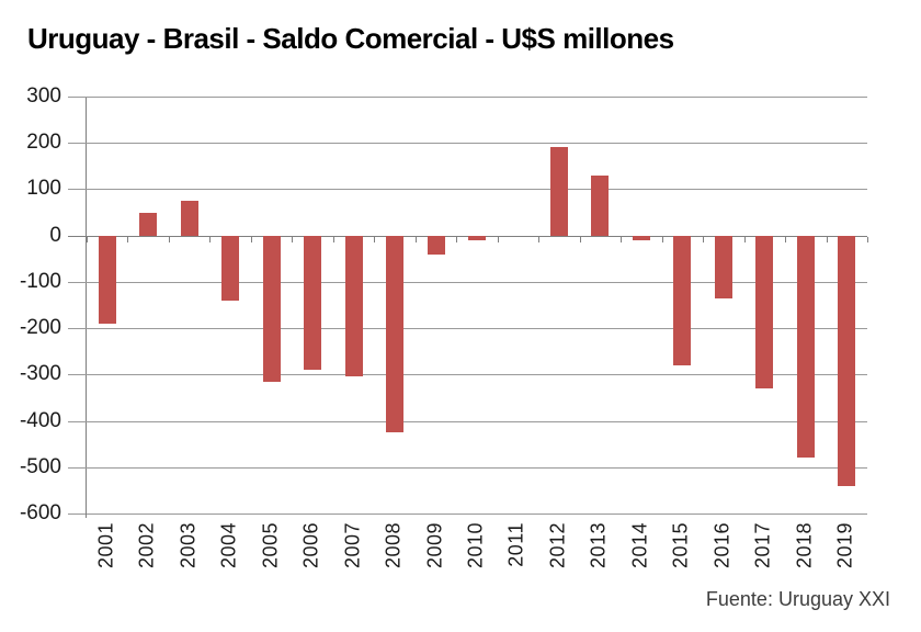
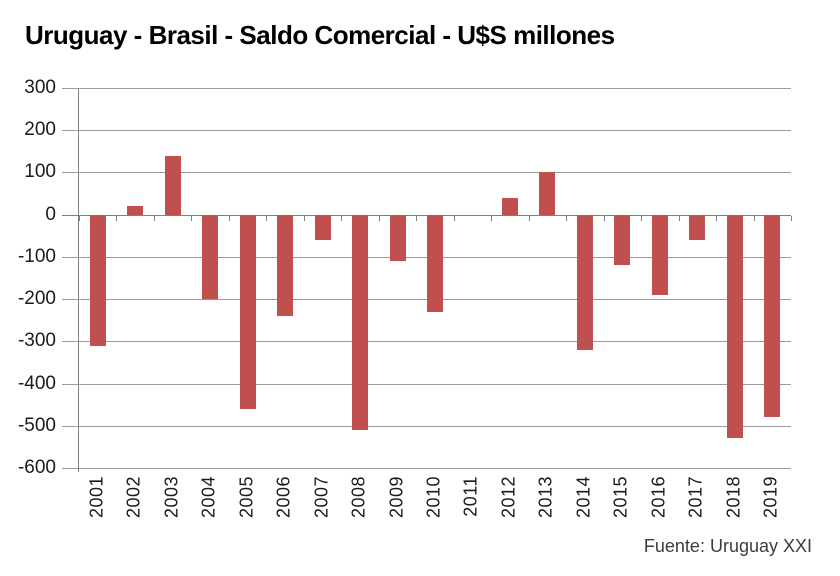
2001: -190 -> -310
2002: 50 -> 20
2003: 80 -> 140
2004: -140 -> -200
2005: -320 -> -460
2006: -290 -> -240
2007: -300 -> -60
2008: -420 -> -510
2009: -40 -> -110
2010: -10 -> -230
2012: 190 -> 40
2013: 130 -> 100
2014: -10 -> -320
2015: -280 -> -120
2016: -140 -> -190
2017: -330 -> -60
2018: -480 -> -530
2019: -540 -> -480
